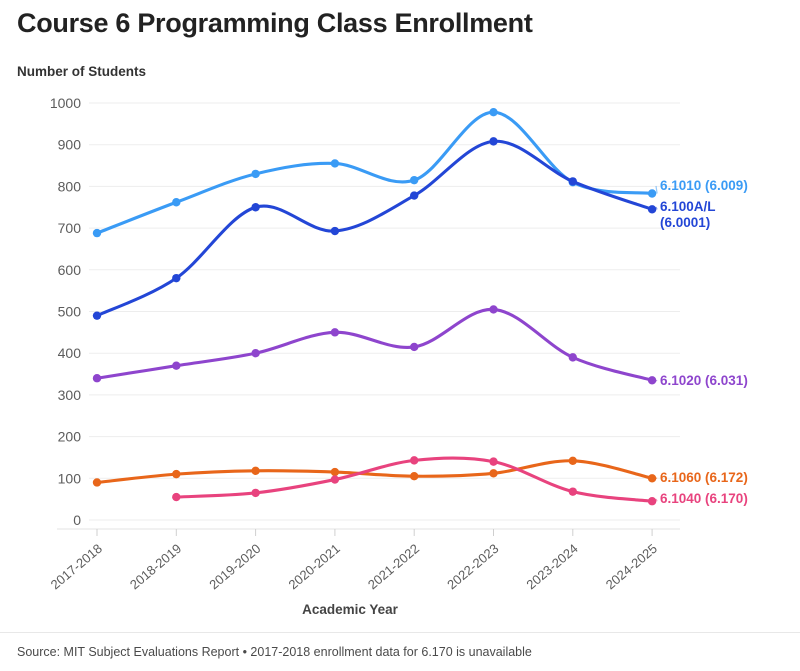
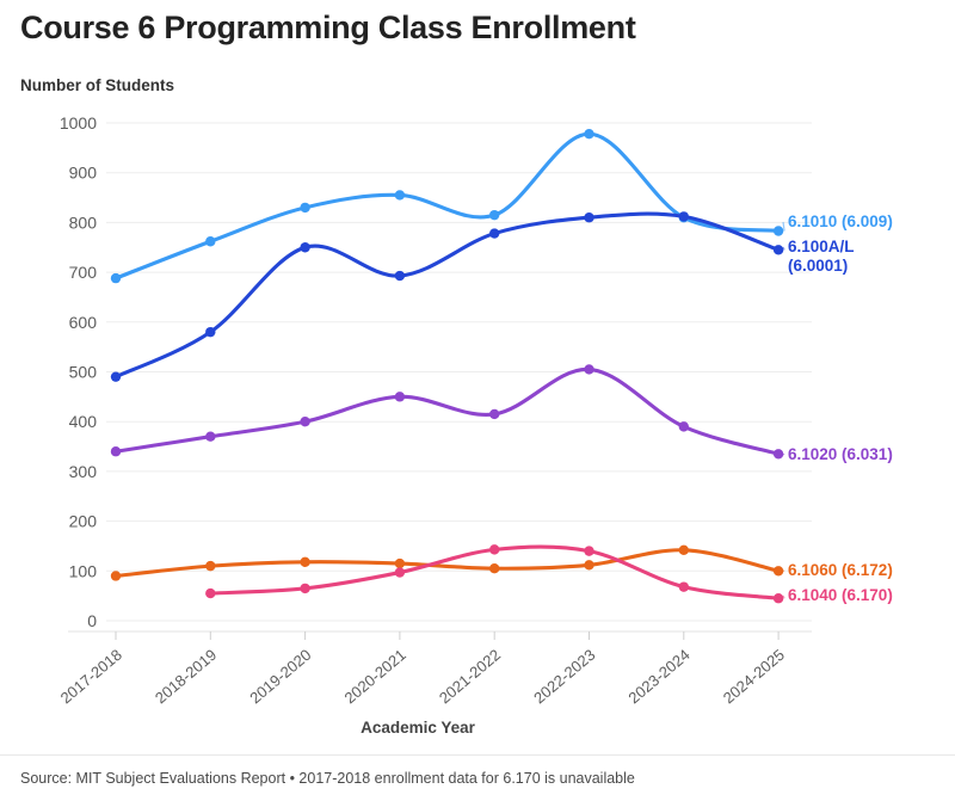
6.100A/L (6.0001)/2022-2023: 910 -> 810
